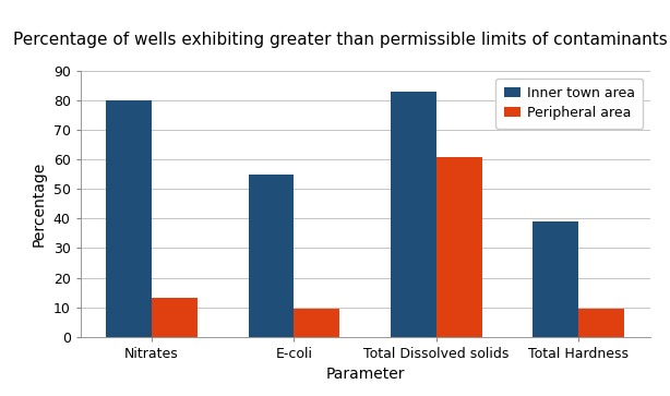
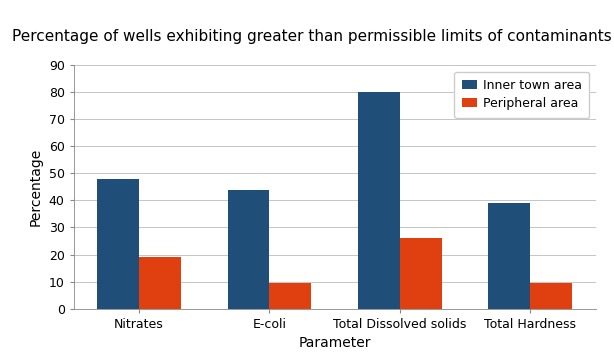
Inner town area/Nitrates: 80 -> 48
Peripheral area/Nitrates: 13.0 -> 19.0
Inner town area/E-coli: 55 -> 44
Inner town area/Total Dissolved solids: 83 -> 80
Peripheral area/Total Dissolved solids: 61.0 -> 26.0
